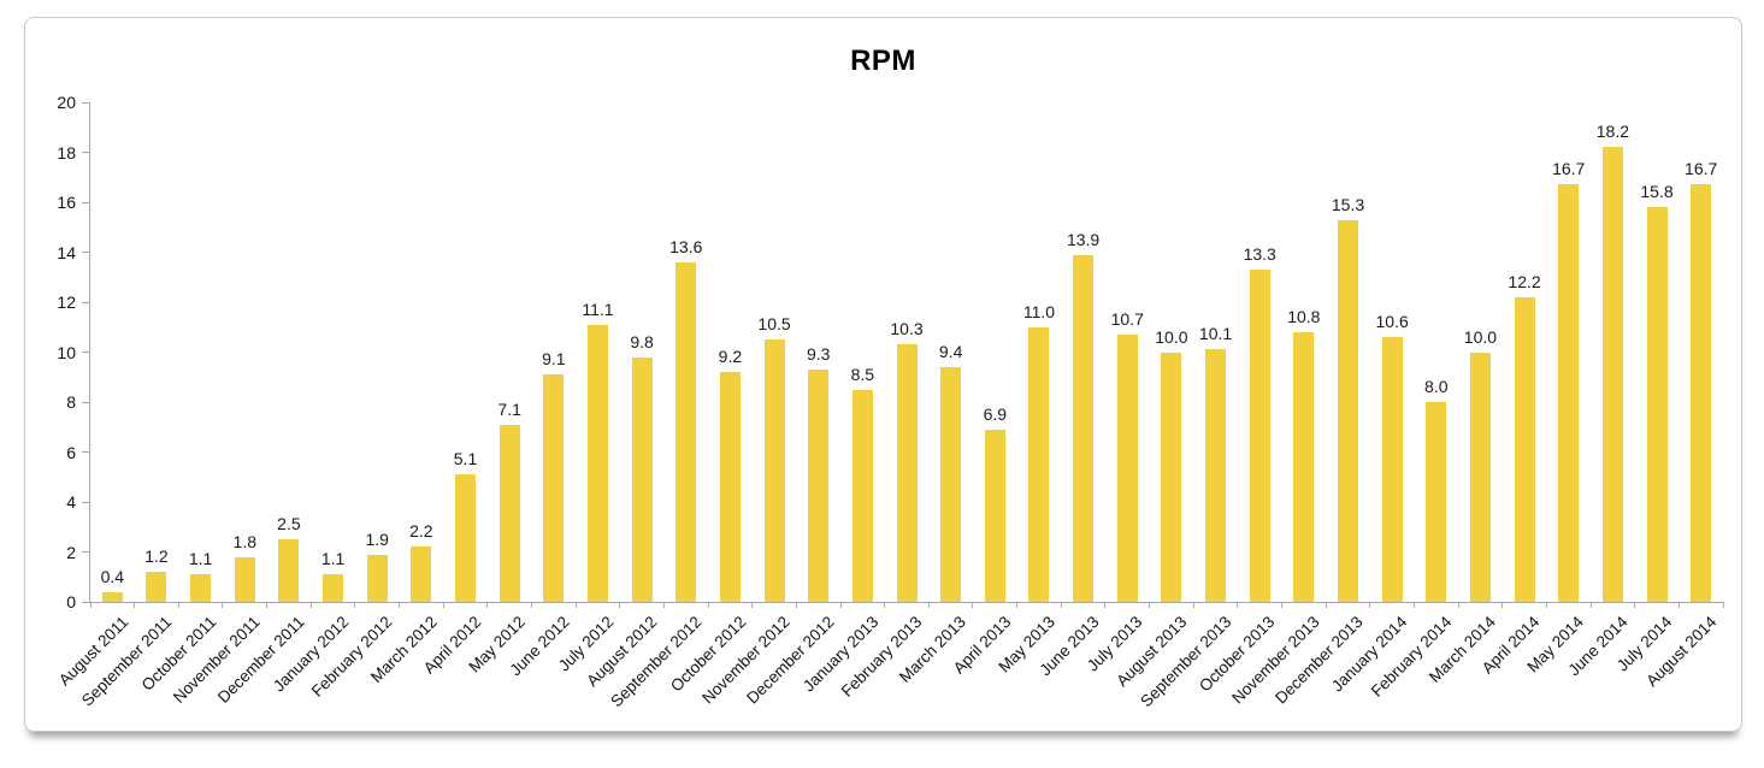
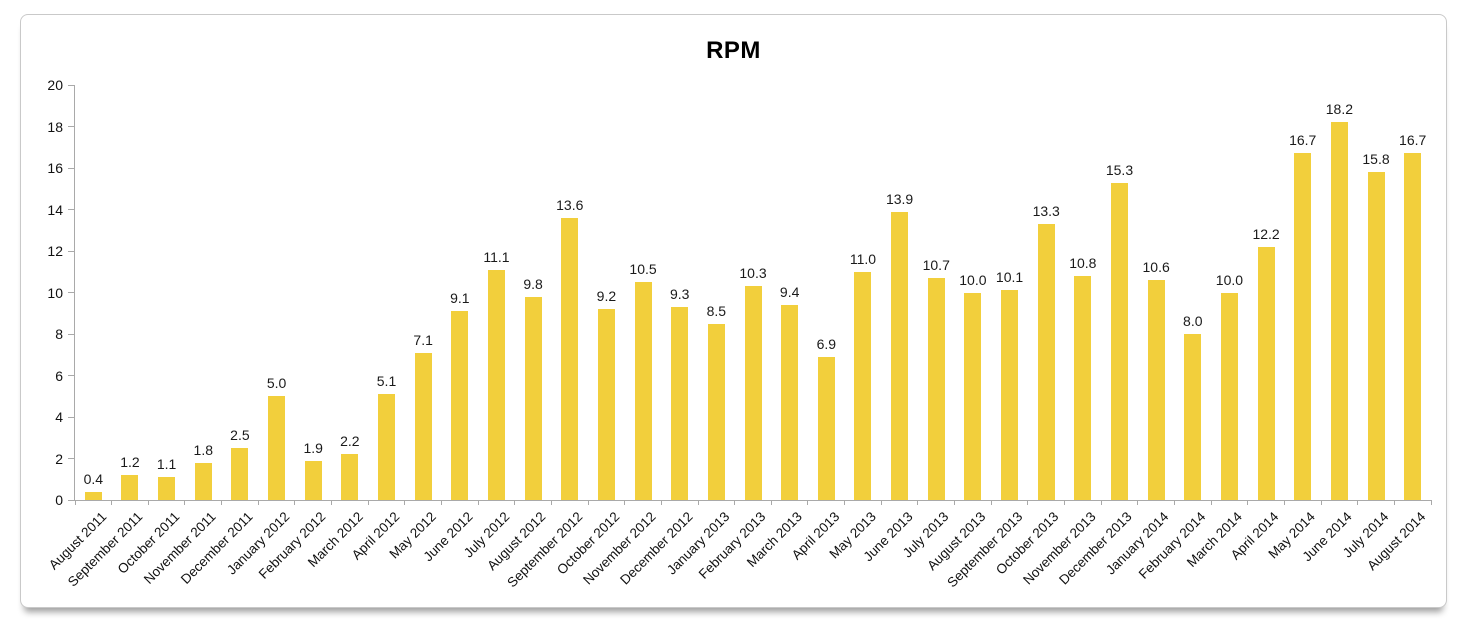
January 2012: 1.1 -> 5.0
